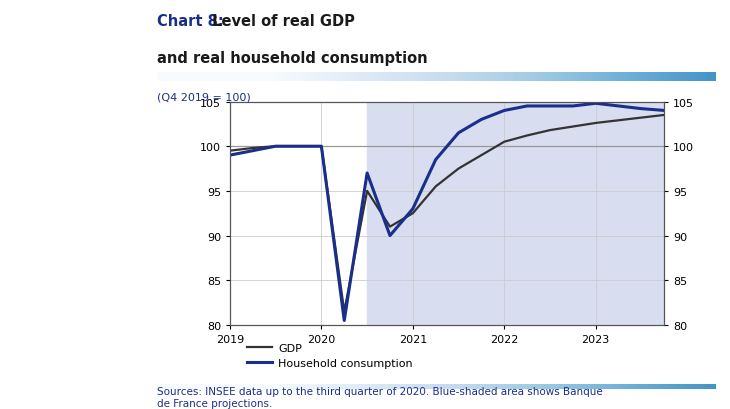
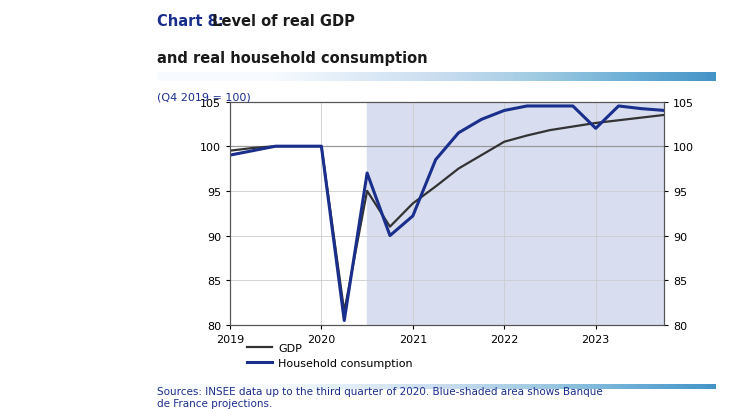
GDP/2021: 92.5 -> 93.6
Household consumption/2021: 93.0 -> 92.2
Household consumption/2023: 104.8 -> 102.0
